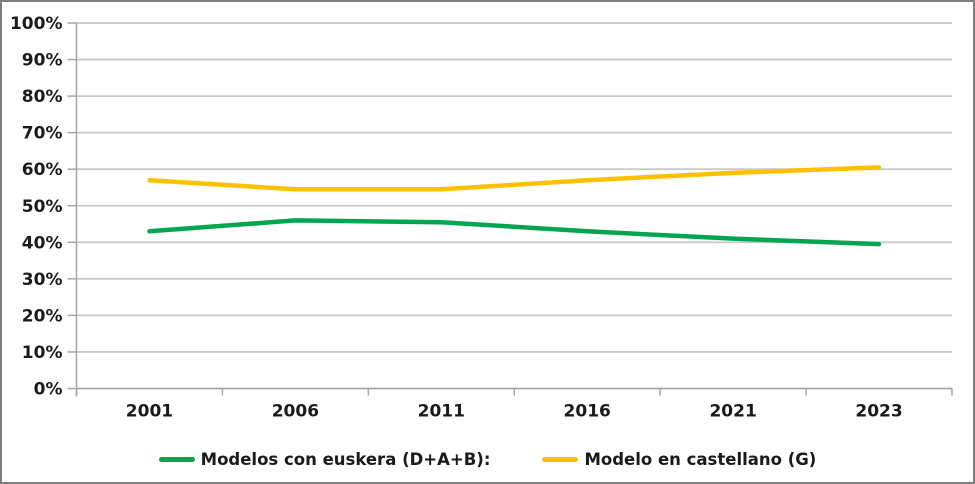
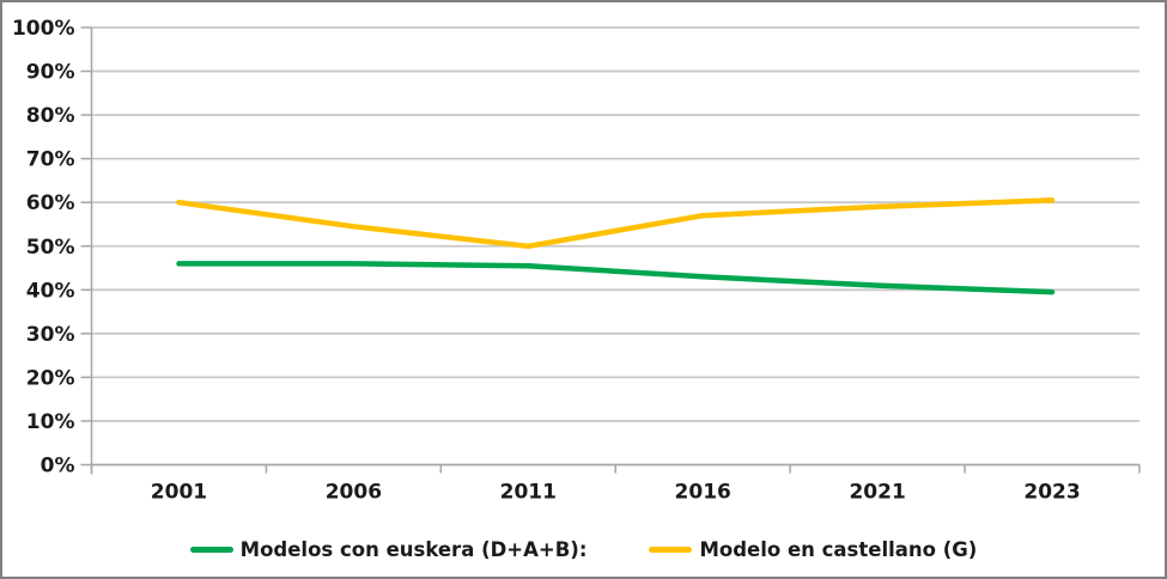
Modelos con euskera (D+A+B):/2001: 43% -> 46%
Modelo en castellano (G)/2001: 57% -> 60%
Modelo en castellano (G)/2011: 54% -> 50%
